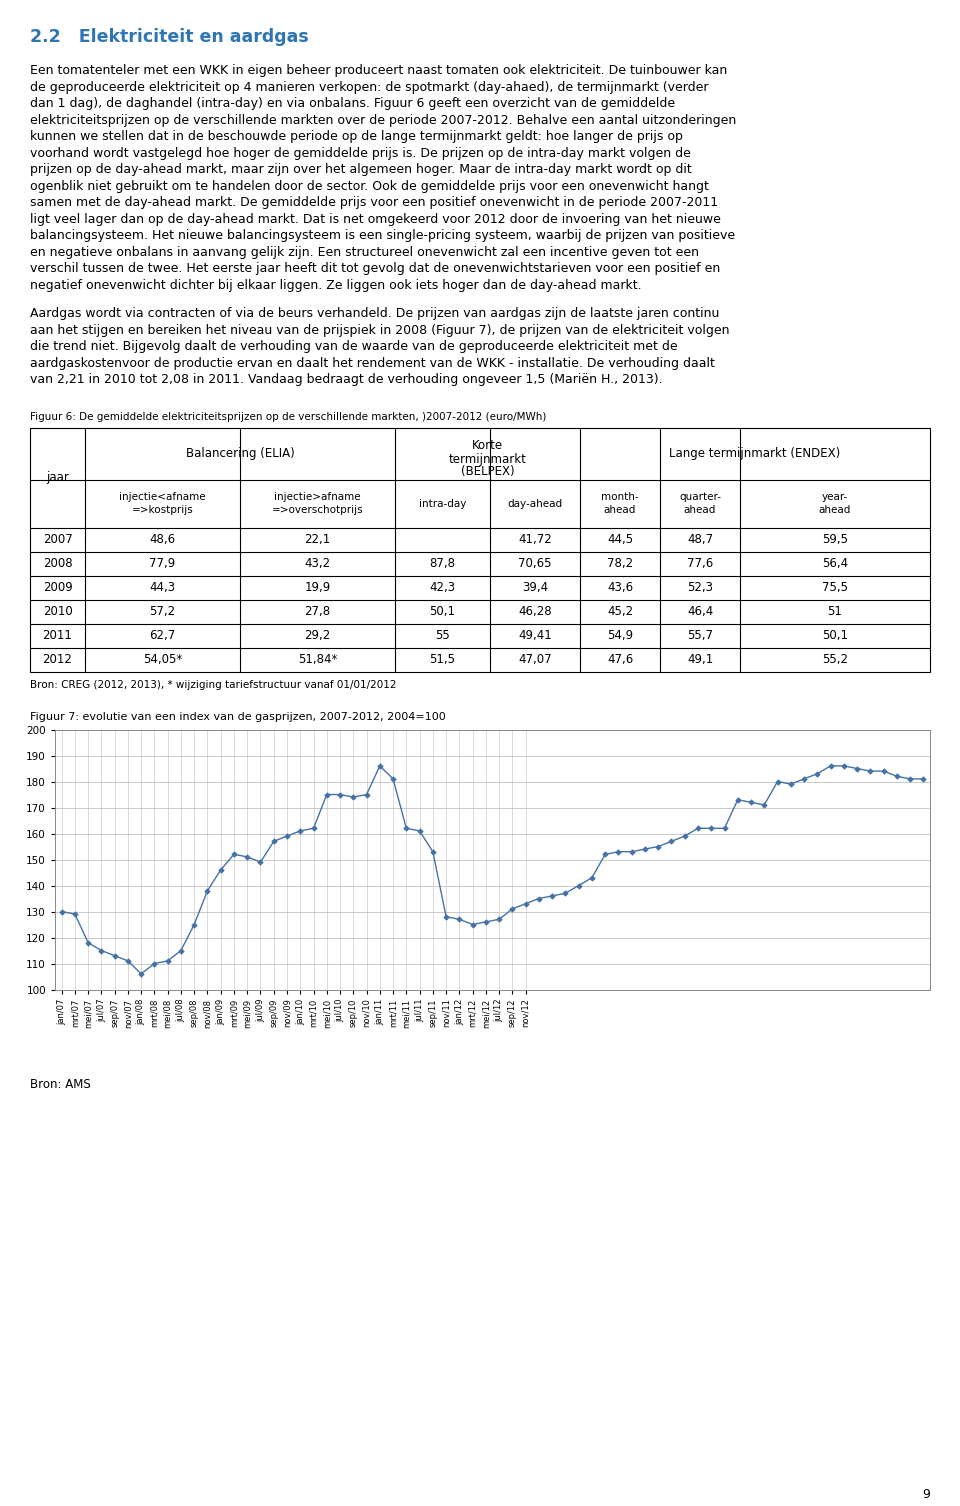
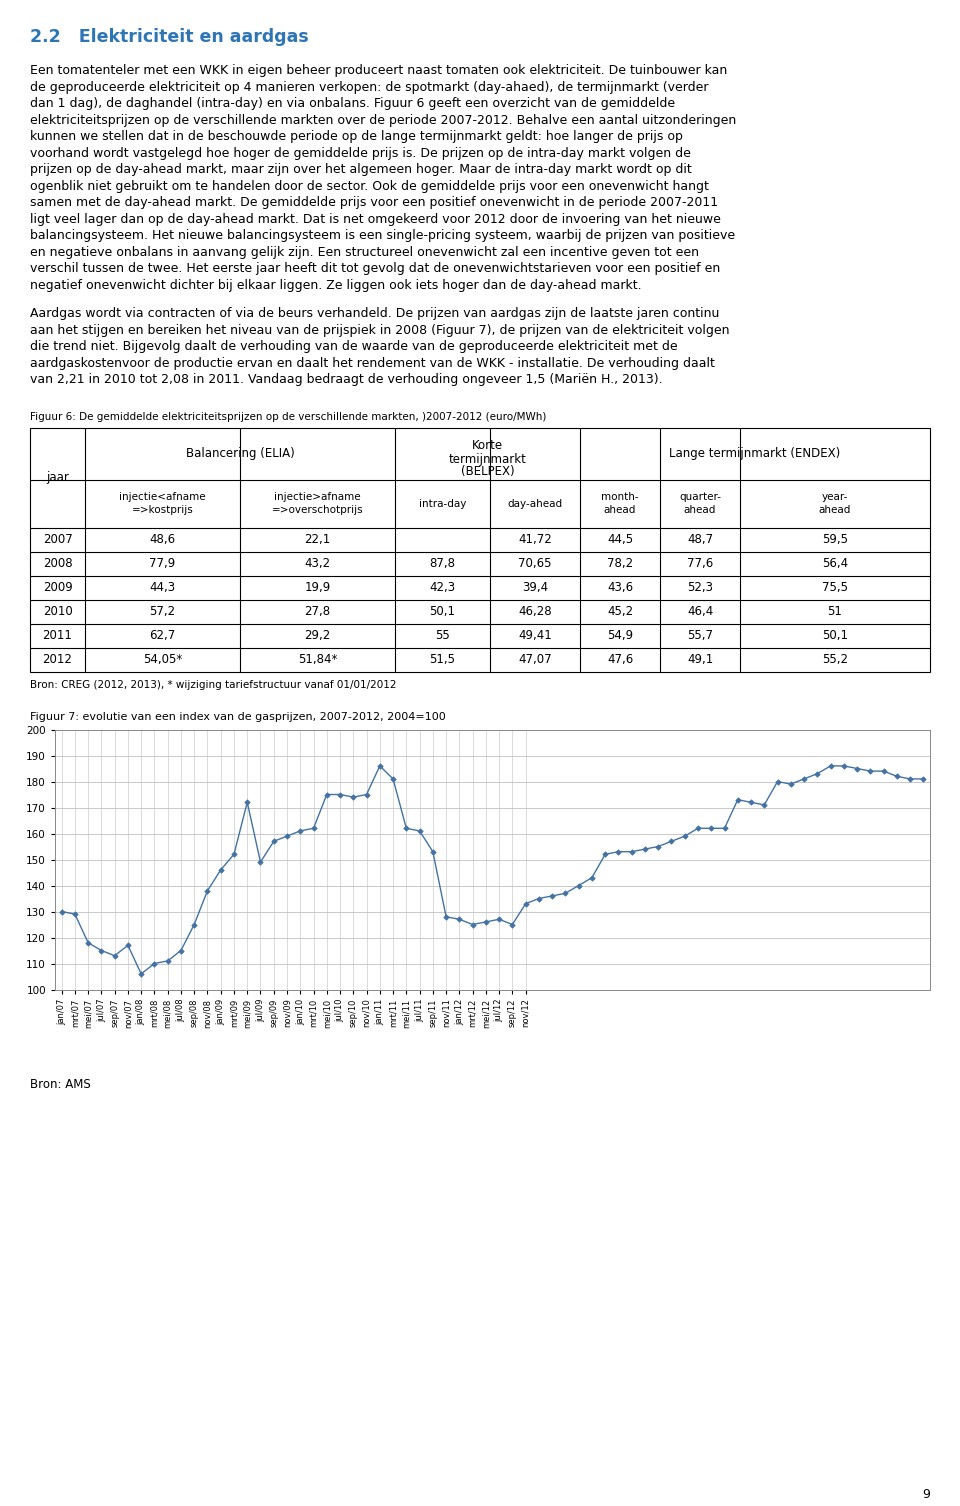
nov/07: 111 -> 117
mei/09: 151 -> 172
sep/12: 131 -> 125
